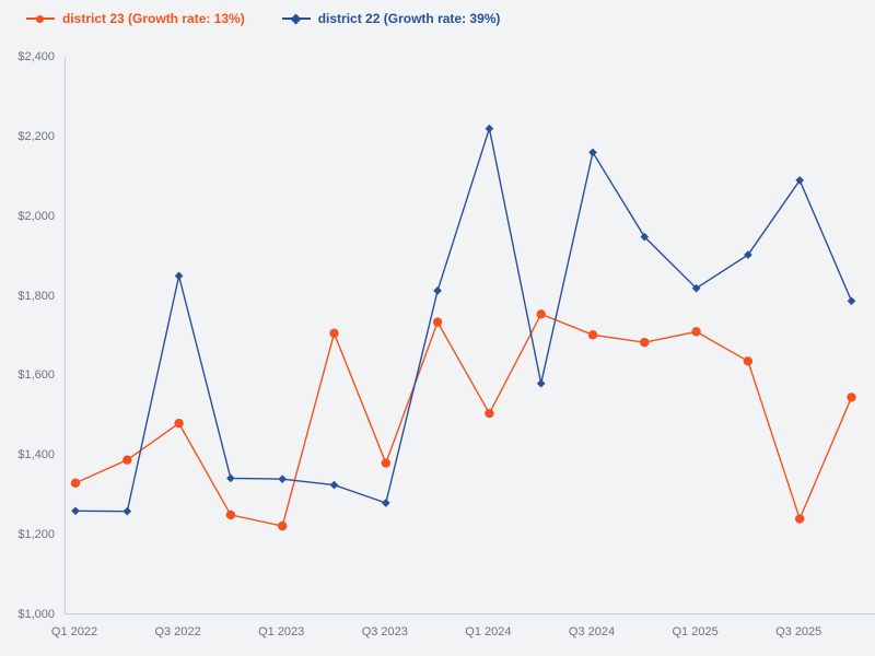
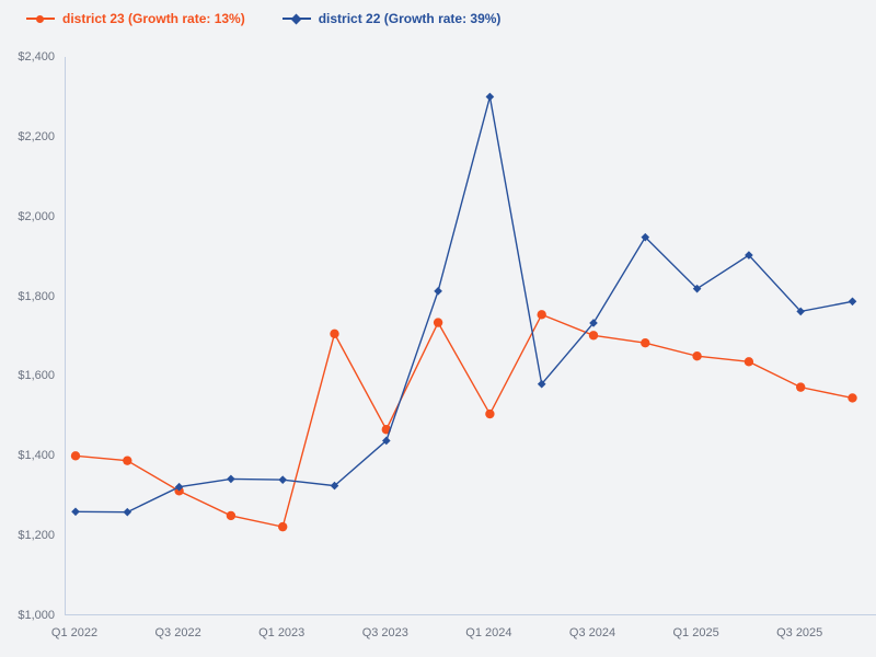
district 23 (Growth rate: 13%)/Q1 2022: $1330 -> $1400
district 23 (Growth rate: 13%)/Q3 2022: $1480 -> $1310
district 22 (Growth rate: 39%)/Q3 2022: $1850 -> $1320
district 23 (Growth rate: 13%)/Q3 2023: $1380 -> $1470
district 22 (Growth rate: 39%)/Q3 2023: $1280 -> $1440
district 22 (Growth rate: 39%)/Q1 2024: $2220 -> $2300
district 22 (Growth rate: 39%)/Q3 2024: $2160 -> $1730
district 23 (Growth rate: 13%)/Q1 2025: $1710 -> $1650
district 23 (Growth rate: 13%)/Q3 2025: $1240 -> $1570
district 22 (Growth rate: 39%)/Q3 2025: $2090 -> $1760
